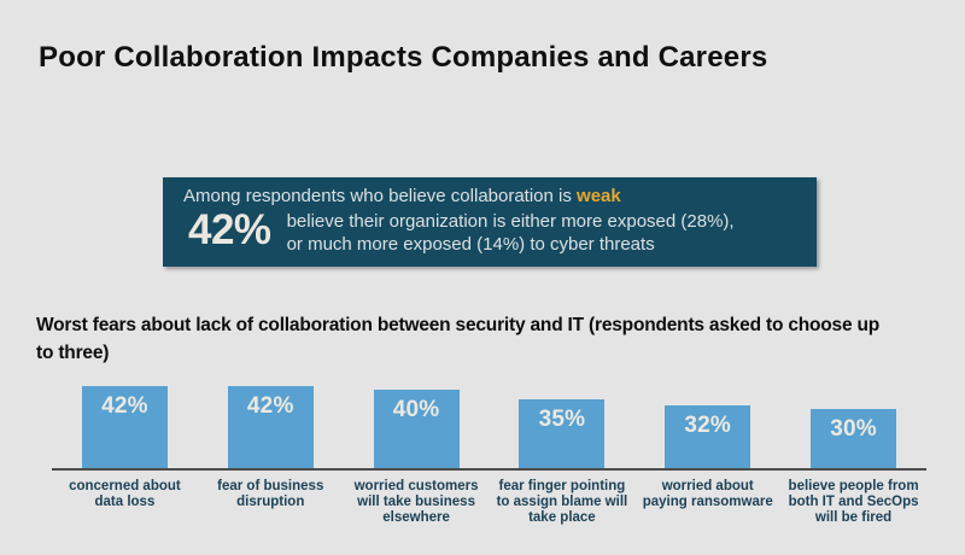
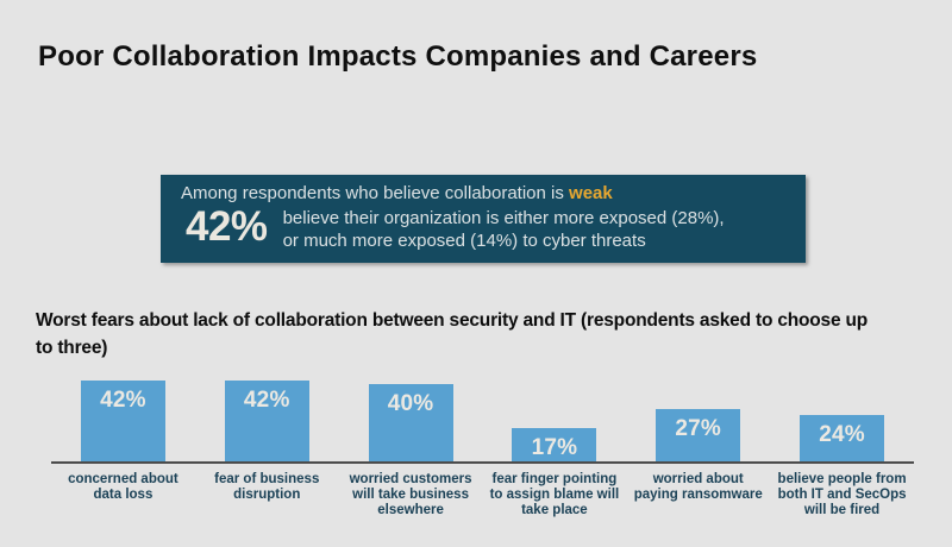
fear finger pointing to assign blame will take place: 35% -> 17%
worried about paying ransomware: 32% -> 27%
believe people from both IT and SecOps will be fired: 30% -> 24%
